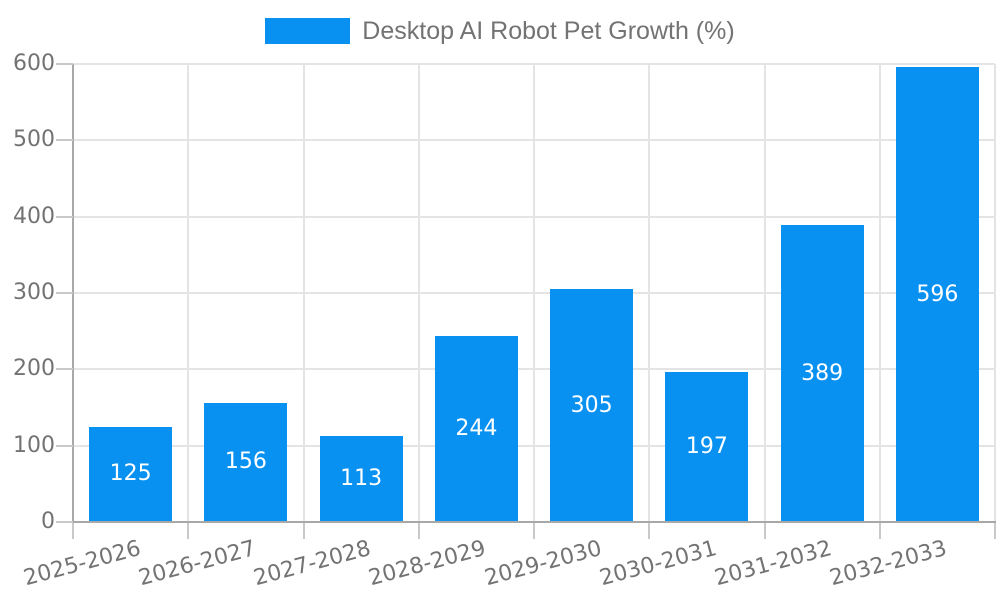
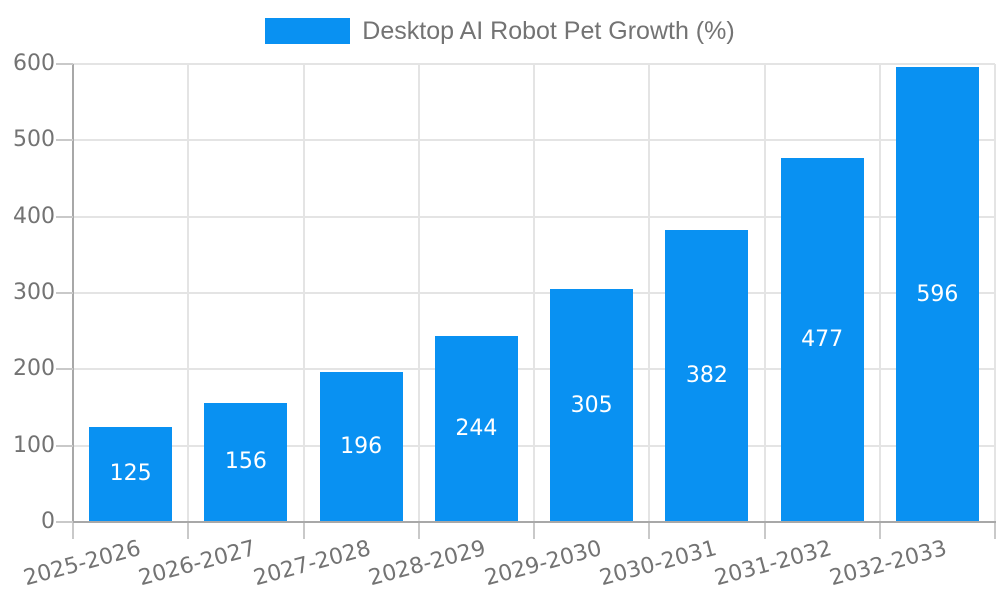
2027-2028: 113 -> 196
2030-2031: 197 -> 382
2031-2032: 389 -> 477
